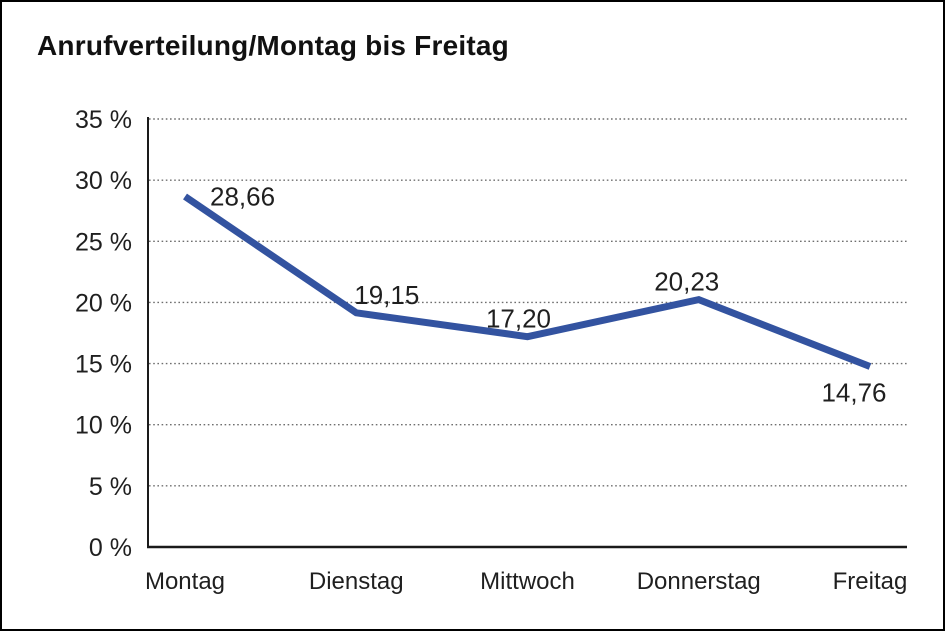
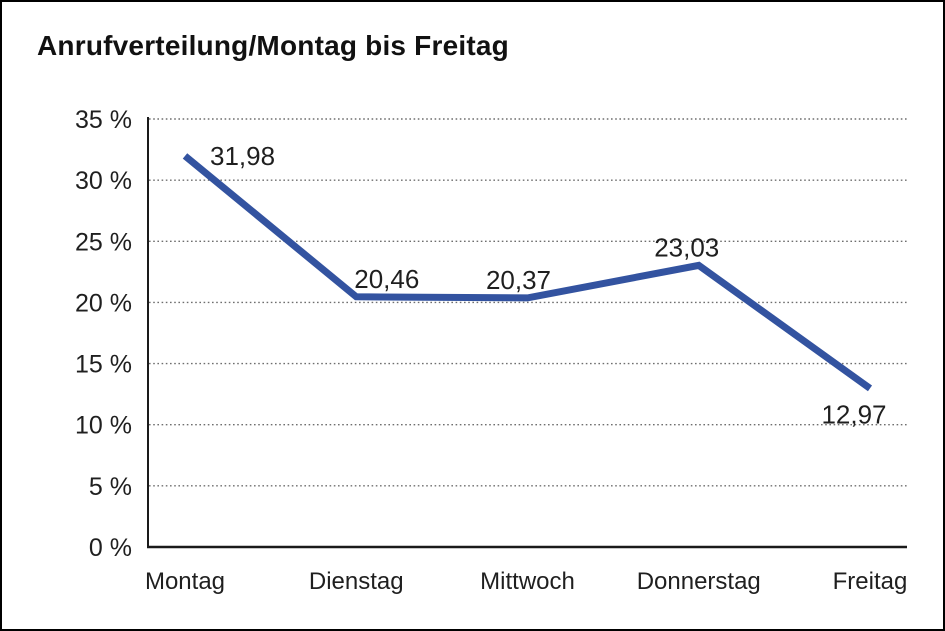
Montag: 28,66 -> 31,98
Dienstag: 19,15 -> 20,46
Mittwoch: 17,20 -> 20,37
Donnerstag: 20,23 -> 23,03
Freitag: 14,76 -> 12,97
